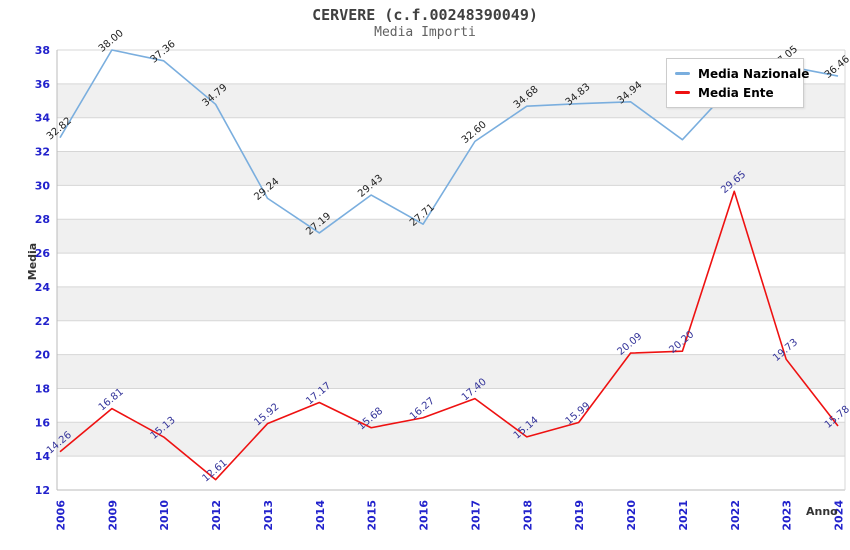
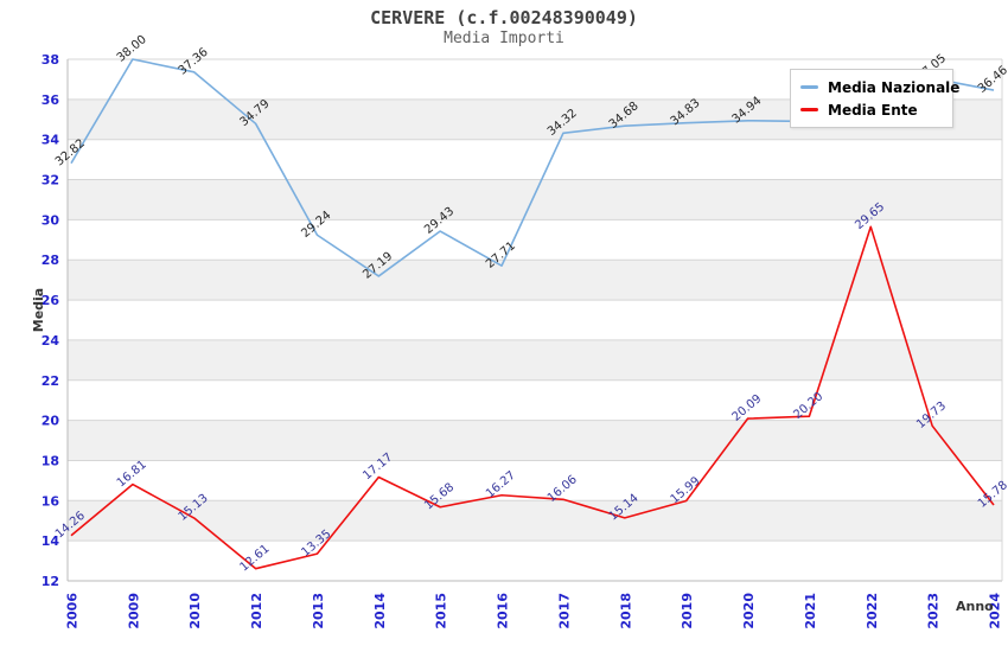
Media Ente/2013: 15.92 -> 13.35
Media Nazionale/2017: 32.60 -> 34.32
Media Ente/2017: 17.40 -> 16.06
Media Nazionale/2021: 32.7 -> 34.9
